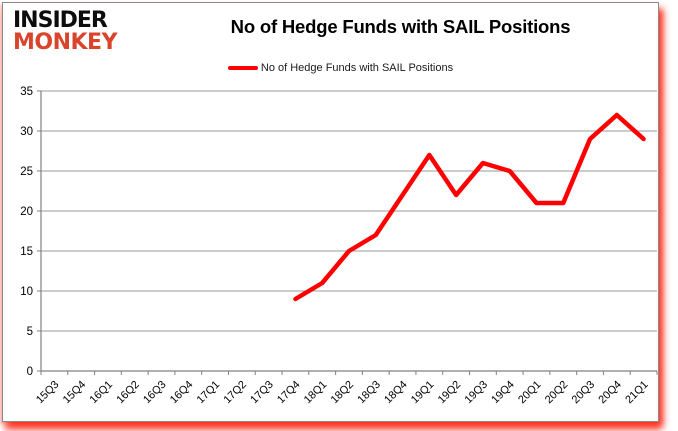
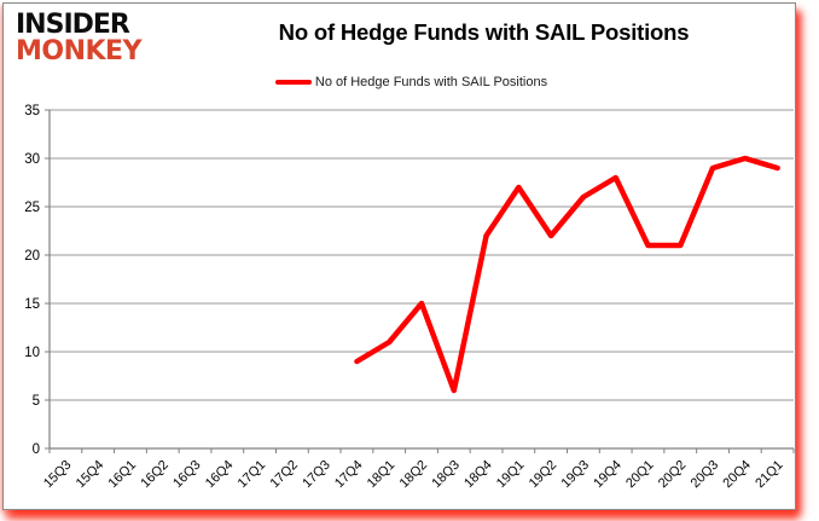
18Q3: 17 -> 6
19Q4: 25 -> 28
20Q4: 32 -> 30
